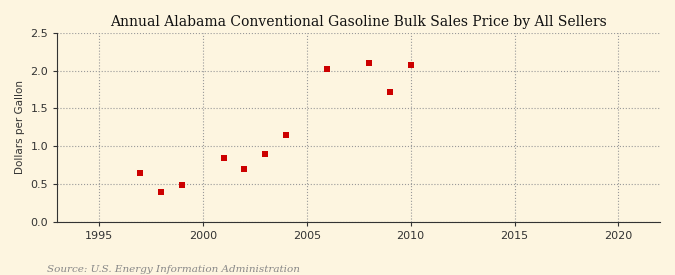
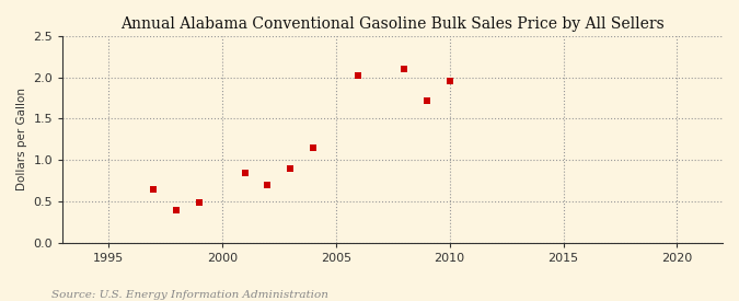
2010: 2.07 -> 1.96
